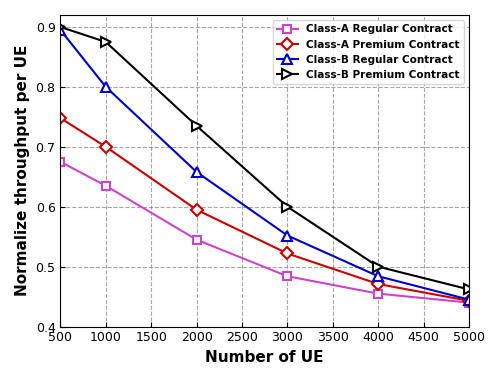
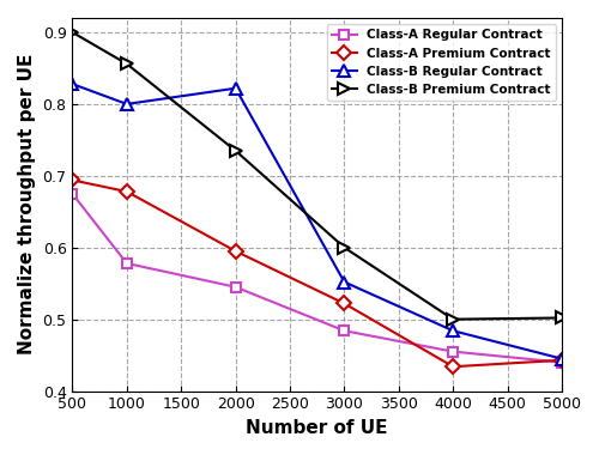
Class-A Premium Contract/500: 0.748 -> 0.694
Class-B Regular Contract/500: 0.895 -> 0.828
Class-A Regular Contract/1000: 0.635 -> 0.578
Class-A Premium Contract/1000: 0.700 -> 0.678
Class-B Premium Contract/1000: 0.875 -> 0.856
Class-B Regular Contract/2000: 0.658 -> 0.822
Class-A Premium Contract/4000: 0.471 -> 0.434
Class-B Premium Contract/5000: 0.462 -> 0.502
